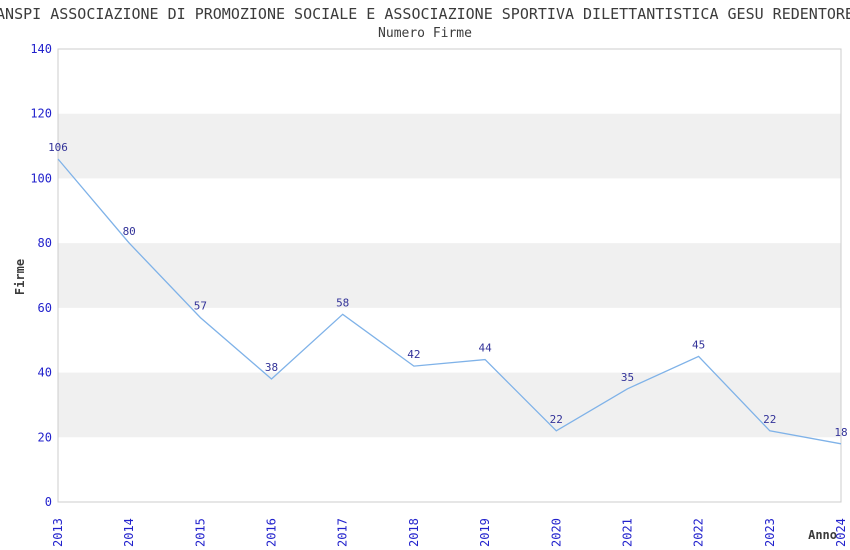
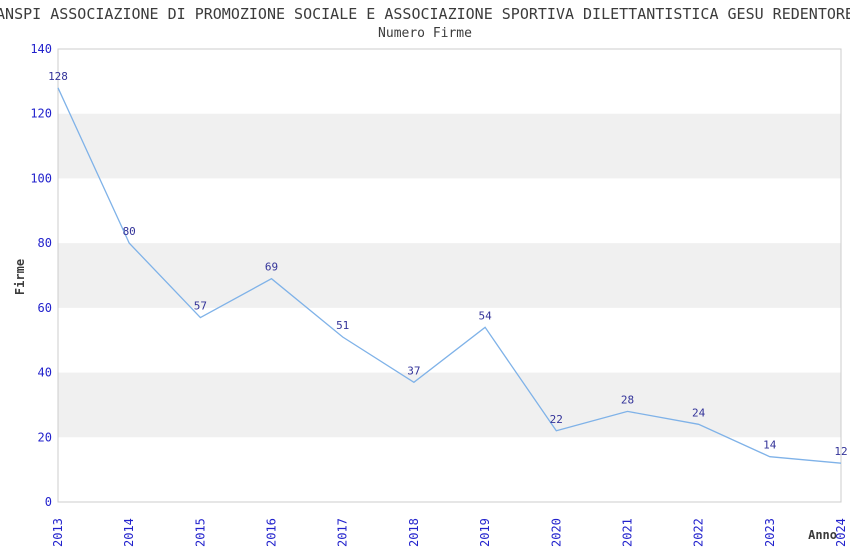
2013: 106 -> 128
2016: 38 -> 69
2017: 58 -> 51
2018: 42 -> 37
2019: 44 -> 54
2021: 35 -> 28
2022: 45 -> 24
2023: 22 -> 14
2024: 18 -> 12
